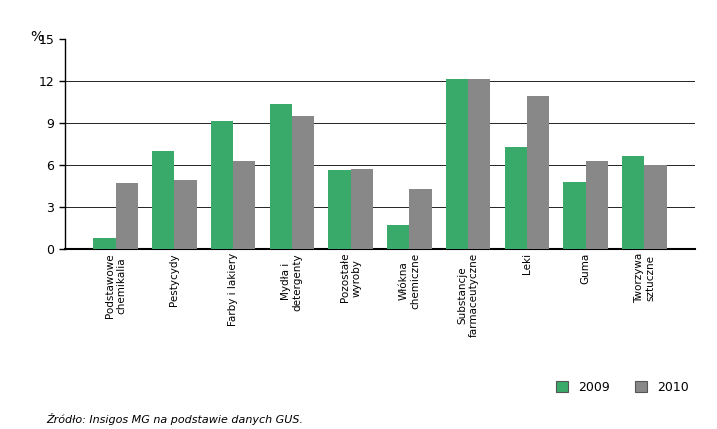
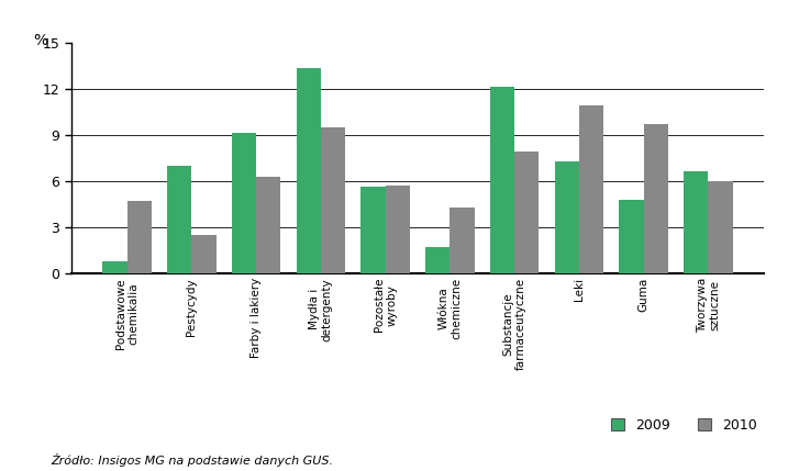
2010/Pestycydy: 4.9 -> 2.5
2009/Mydła i detergenty: 10.3 -> 13.3
2010/Substancje farmaceutyczne: 12.1 -> 7.9
2010/Guma: 6.3 -> 9.7
